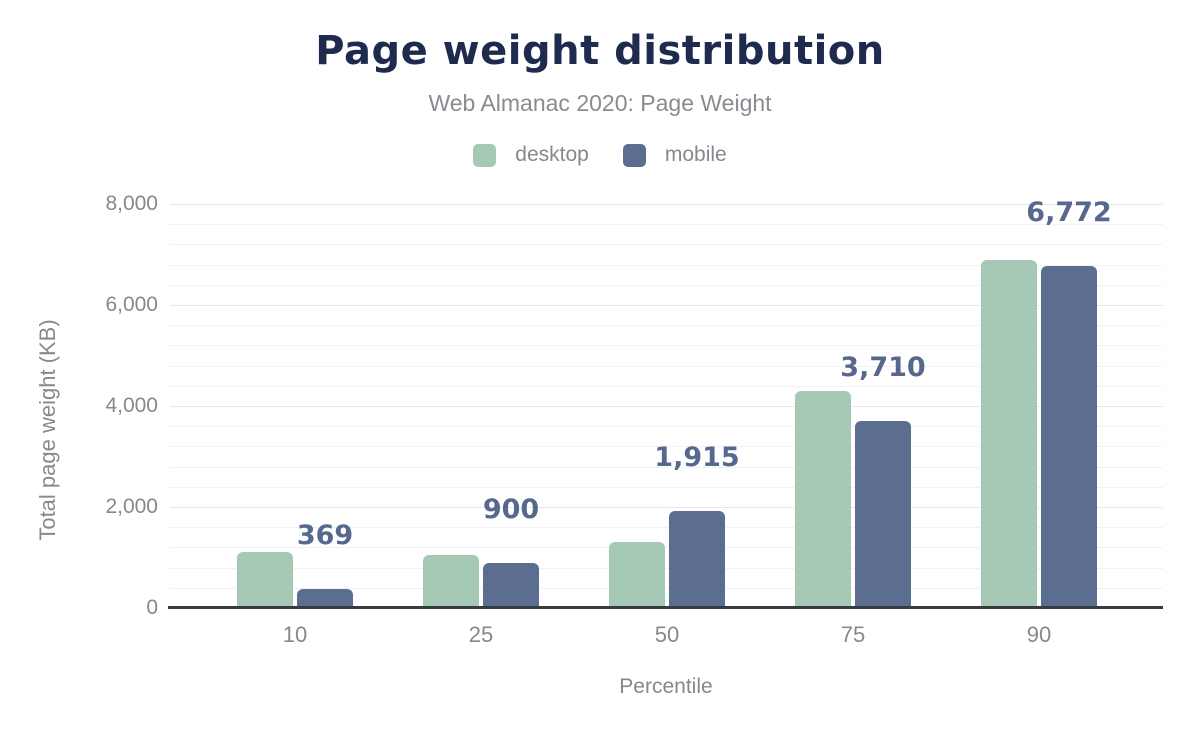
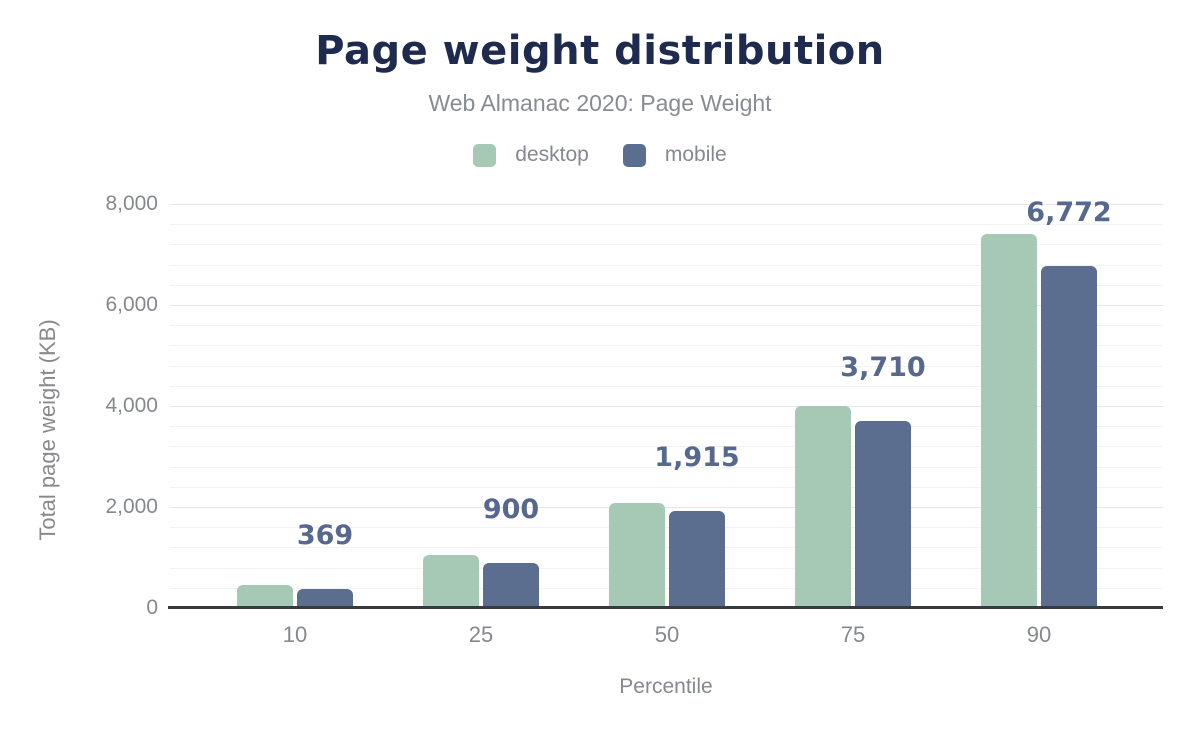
desktop/10: 1100 -> 500
desktop/50: 1300 -> 2100
desktop/75: 4300 -> 4000
desktop/90: 6900 -> 7400
